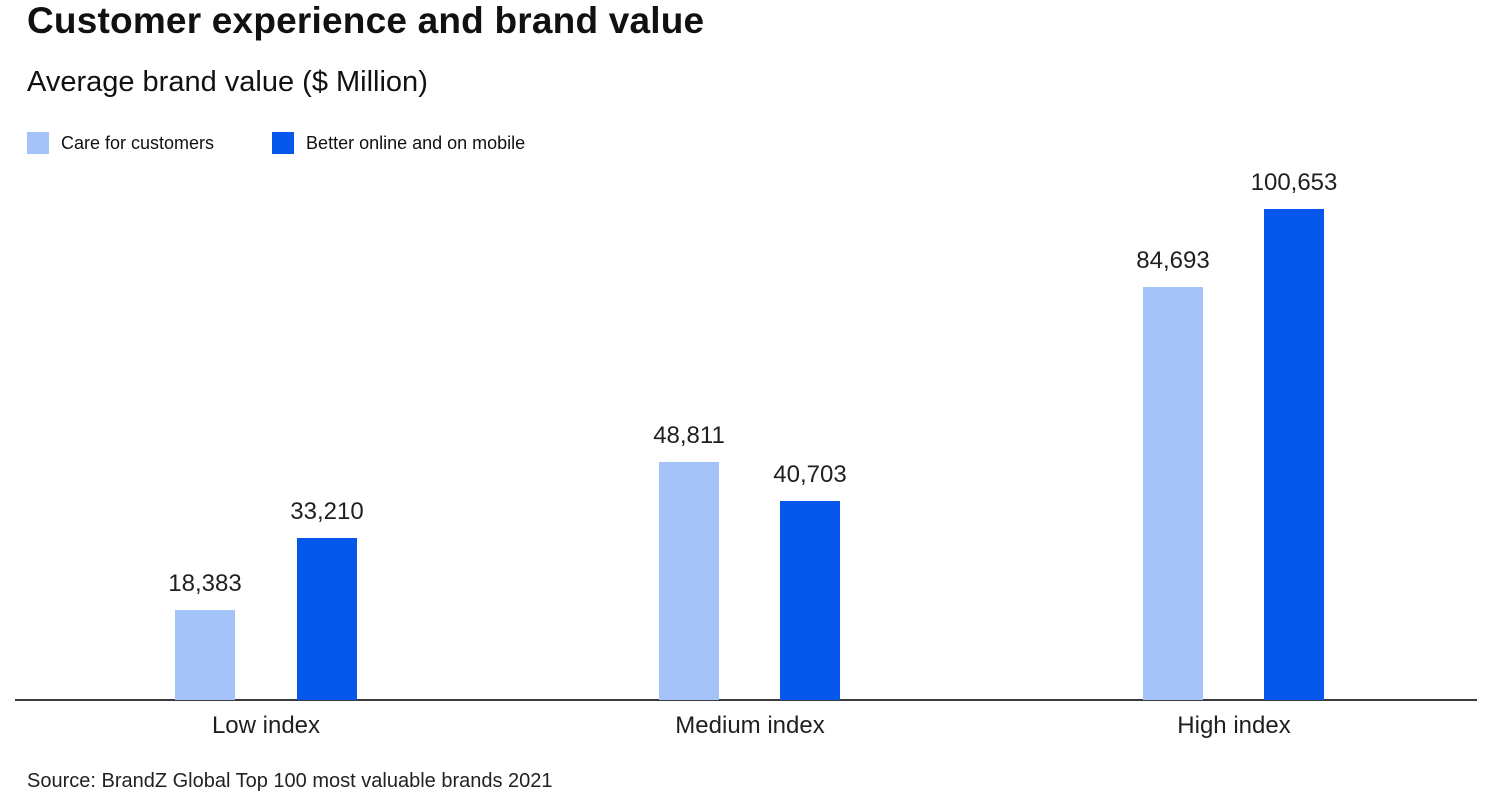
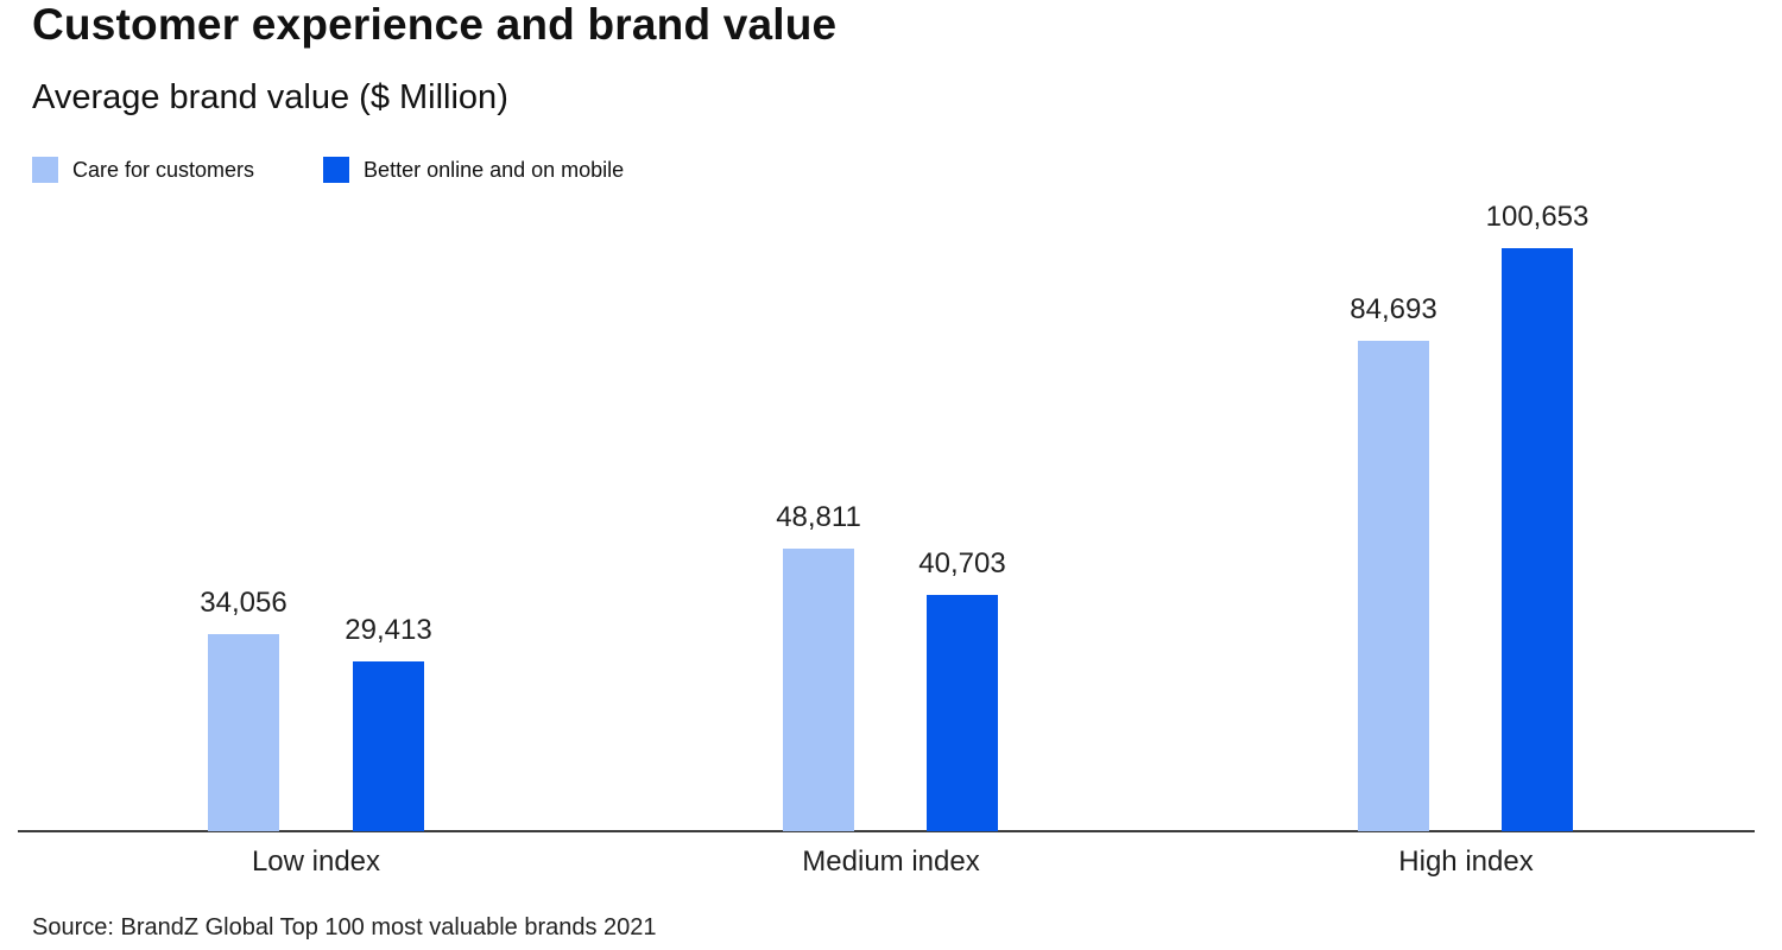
Care for customers/Low index: 18,383 -> 34,056
Better online and on mobile/Low index: 33,210 -> 29,413
